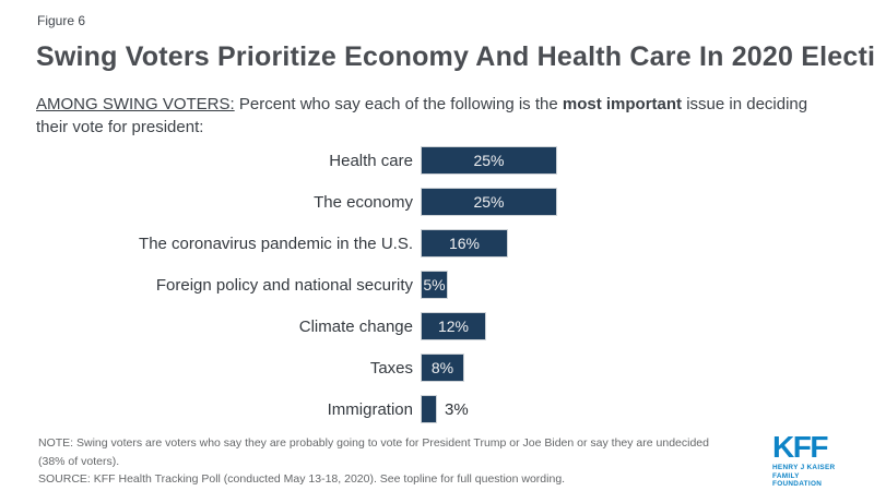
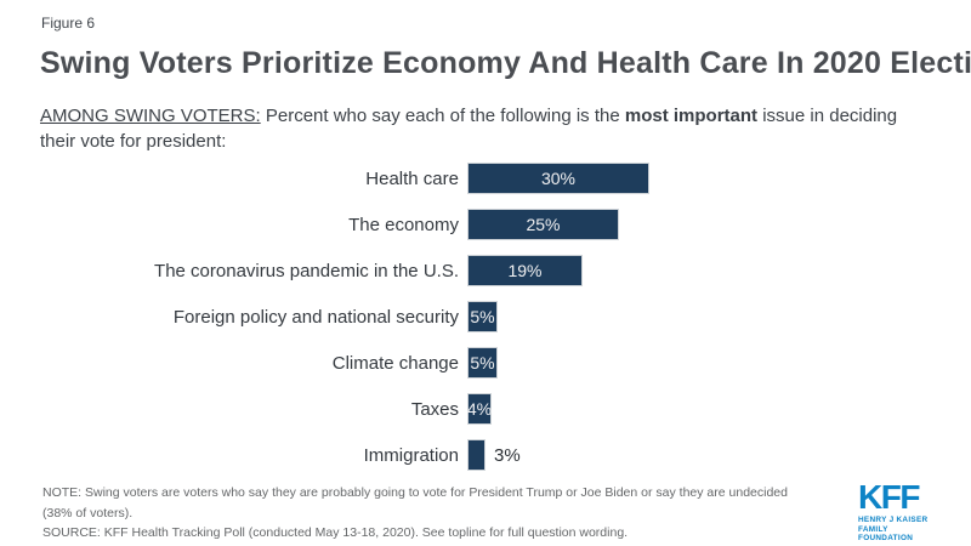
Health care: 25% -> 30%
The coronavirus pandemic in the U.S.: 16% -> 19%
Climate change: 12% -> 5%
Taxes: 8% -> 4%
